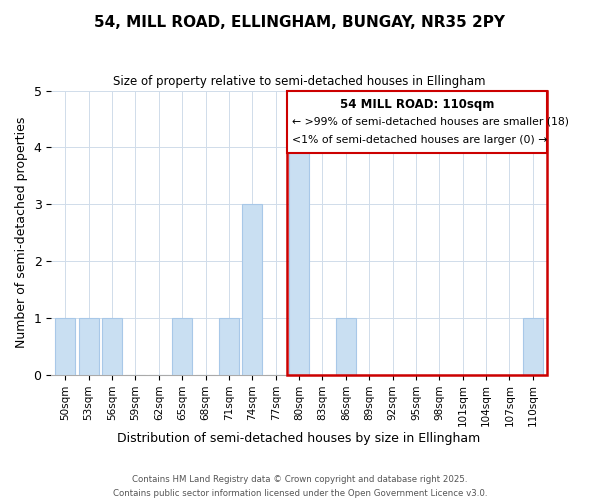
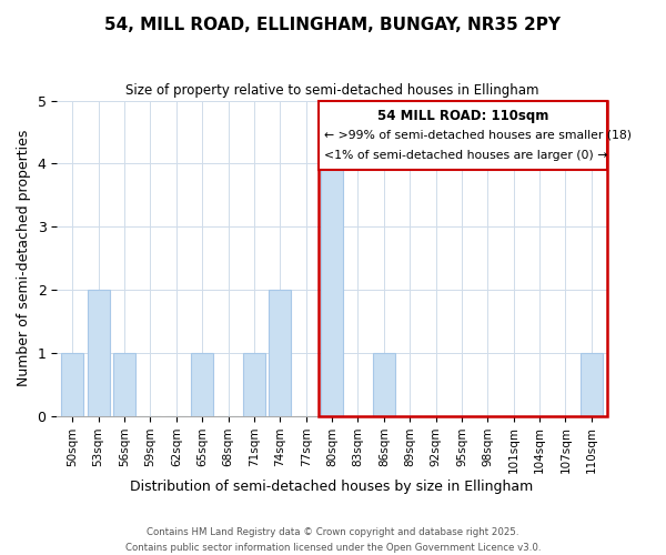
53sqm: 1 -> 2
74sqm: 3 -> 2
